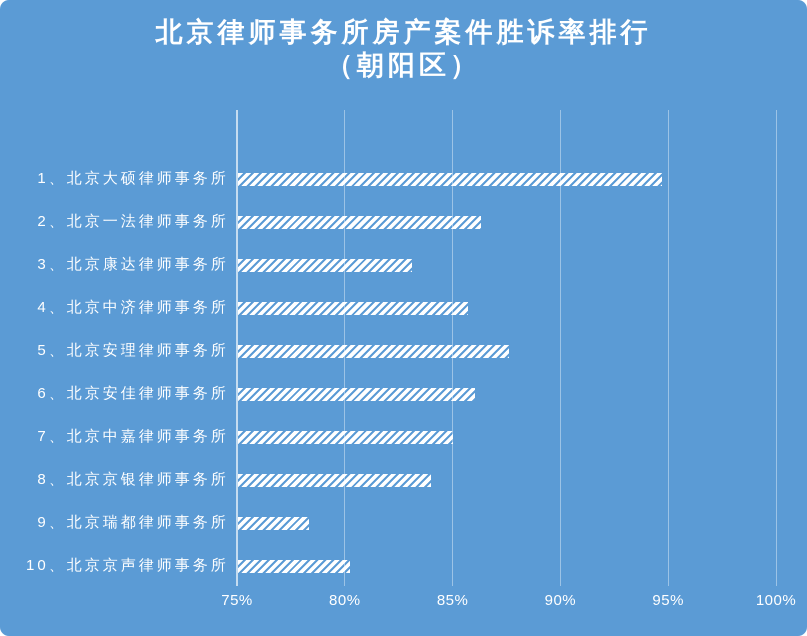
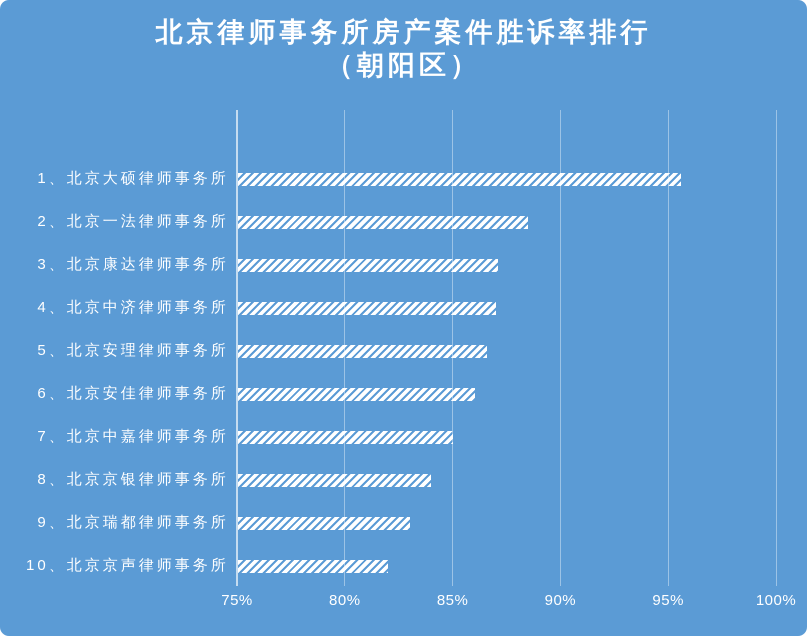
1、北京大硕律师事务所: 94.7% -> 95.6%
2、北京一法律师事务所: 86.3% -> 88.5%
3、北京康达律师事务所: 83.1% -> 87.1%
4、北京中济律师事务所: 85.7% -> 87.0%
5、北京安理律师事务所: 87.6% -> 86.6%
9、北京瑞都律师事务所: 78.3% -> 83.0%
10、北京京声律师事务所: 80.2% -> 82.0%
